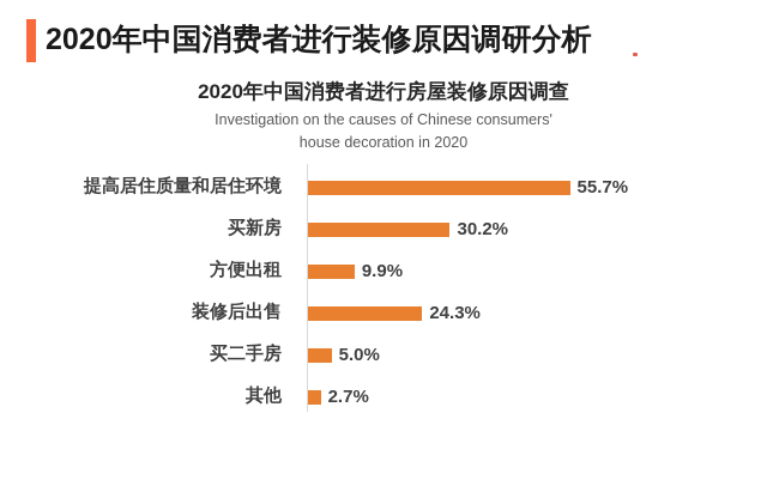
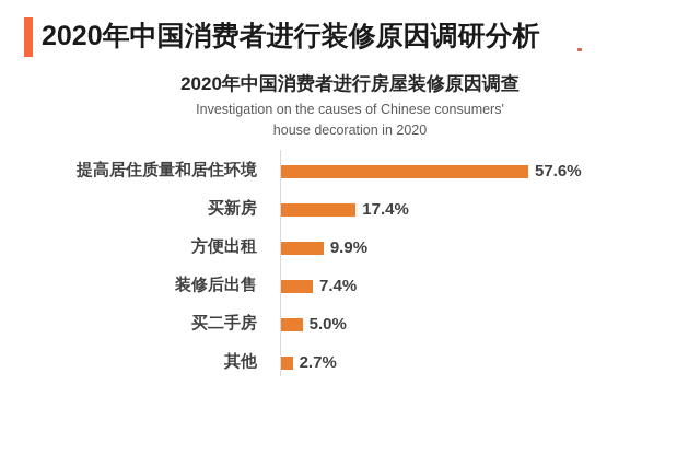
提高居住质量和居住环境: 55.7% -> 57.6%
买新房: 30.2% -> 17.4%
装修后出售: 24.3% -> 7.4%
